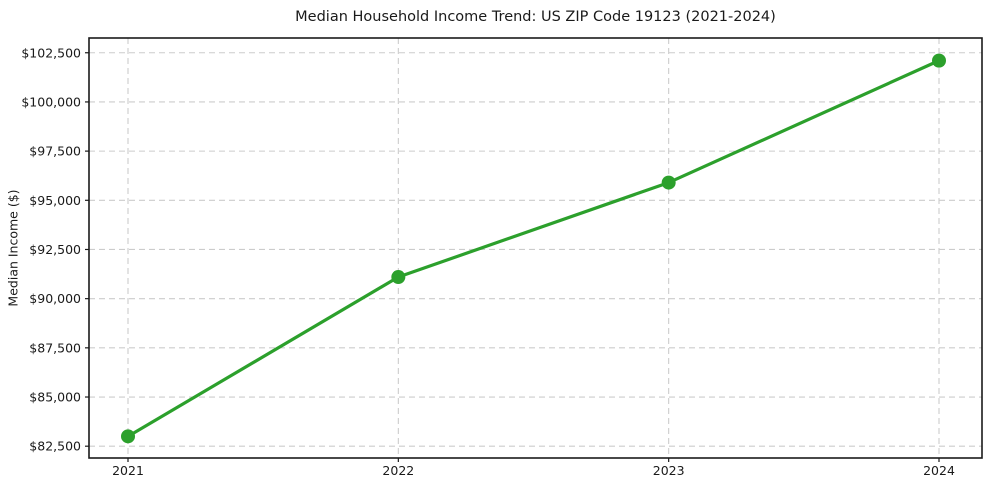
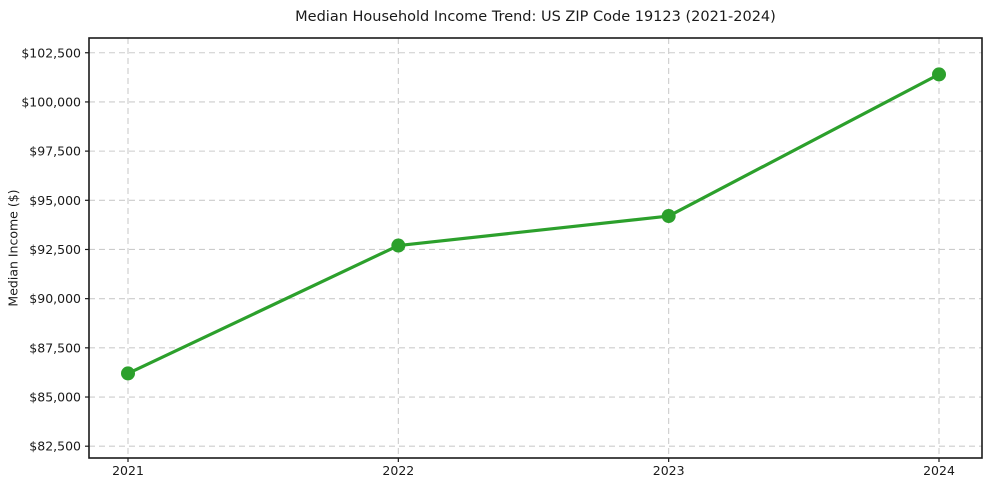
2021: $83000 -> $86200
2022: $91100 -> $92700
2023: $95900 -> $94200
2024: $102100 -> $101400
